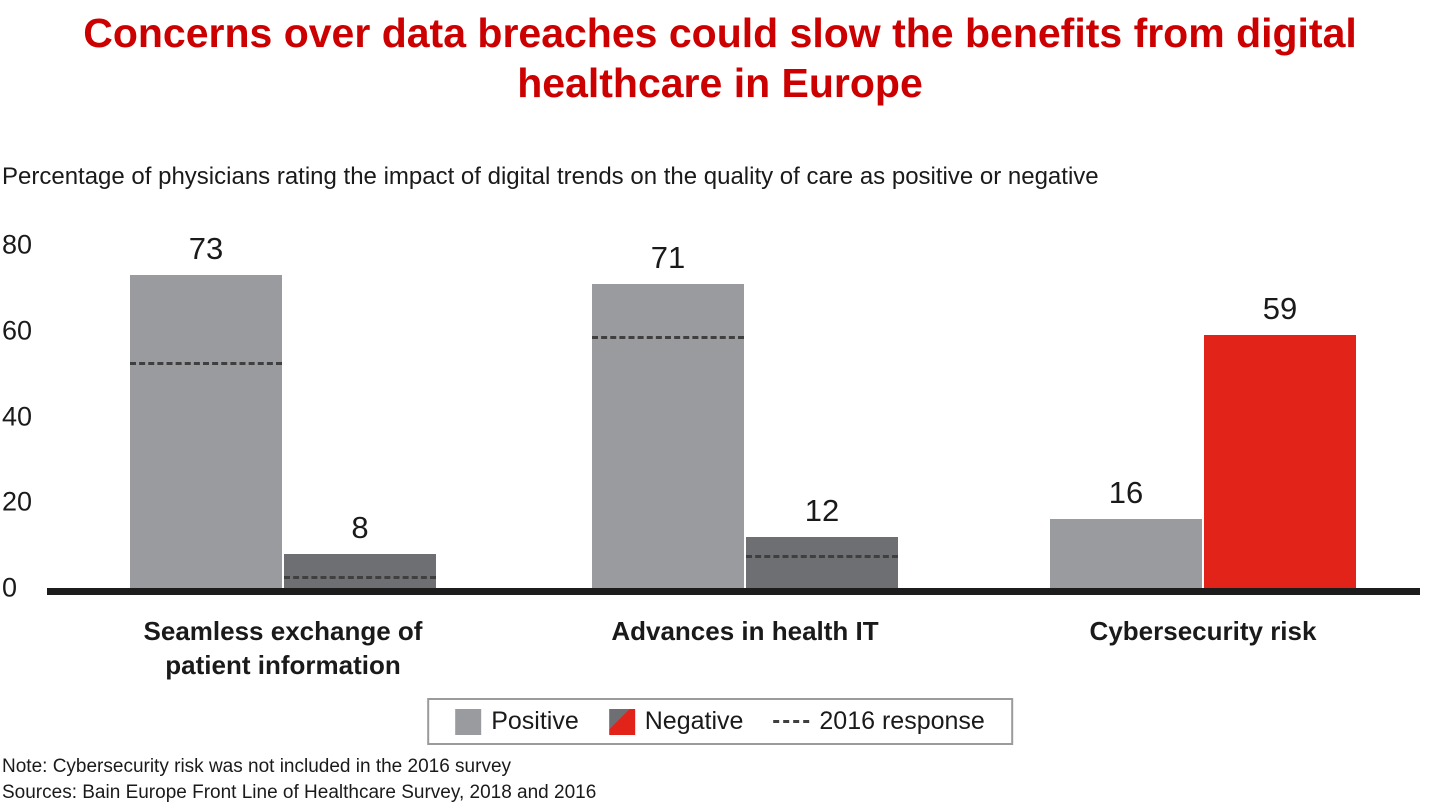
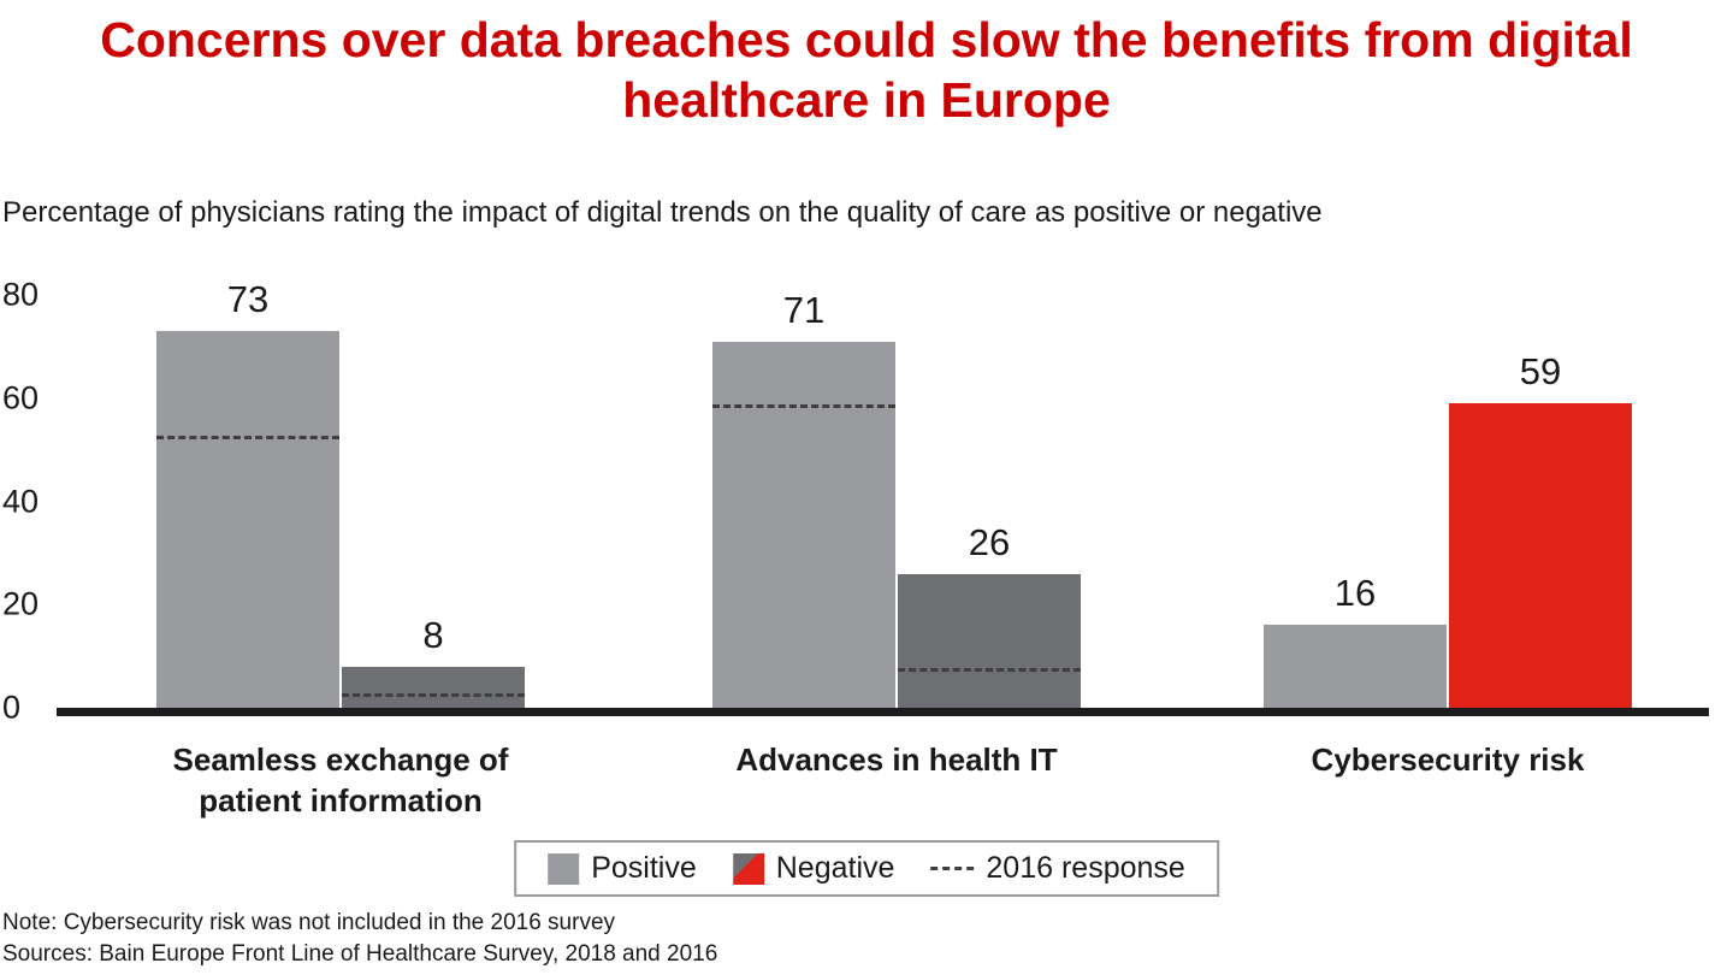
Negative/Advances in health IT: 12 -> 26
